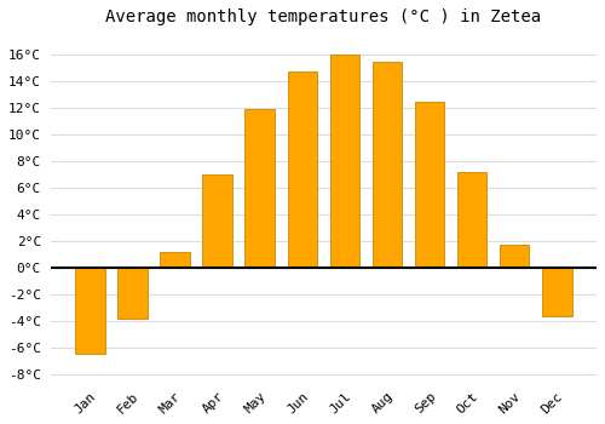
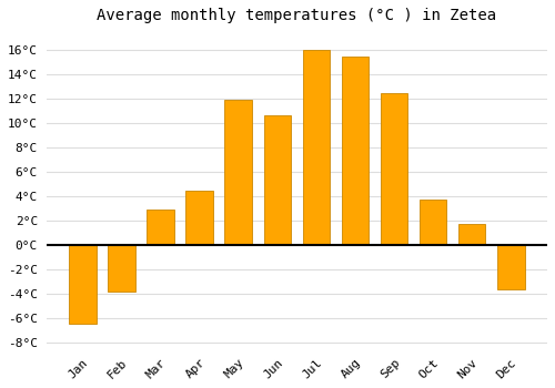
Mar: 1.2°C -> 2.9°C
Apr: 7.0°C -> 4.5°C
Jun: 14.8°C -> 10.7°C
Oct: 7.2°C -> 3.7°C
